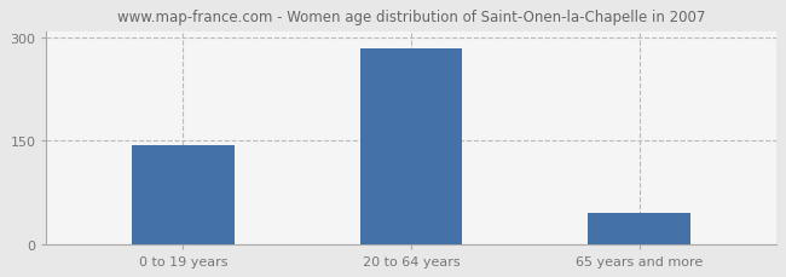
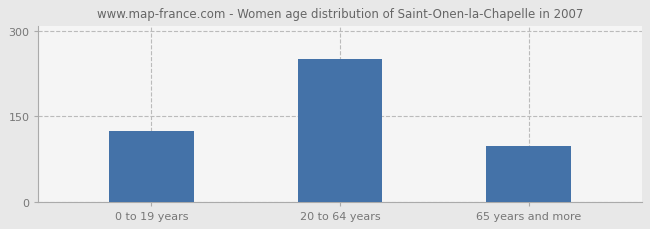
0 to 19 years: 144 -> 124
20 to 64 years: 284 -> 252
65 years and more: 46 -> 98
